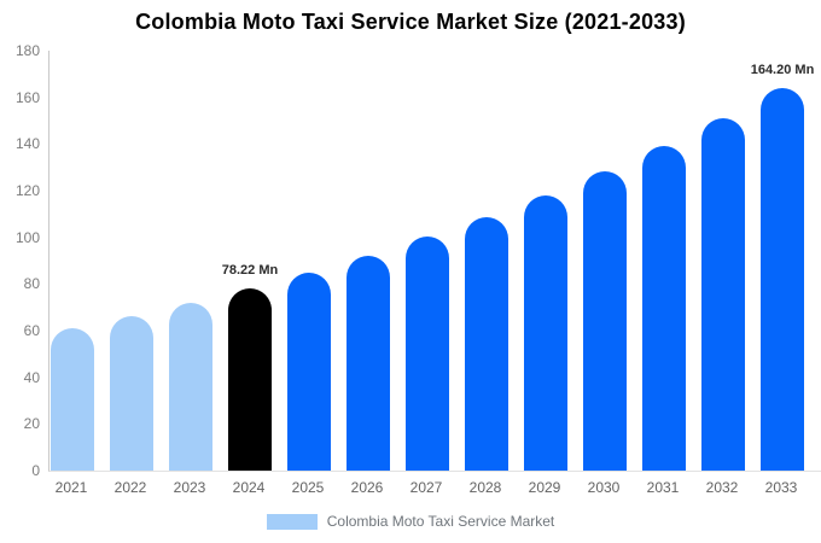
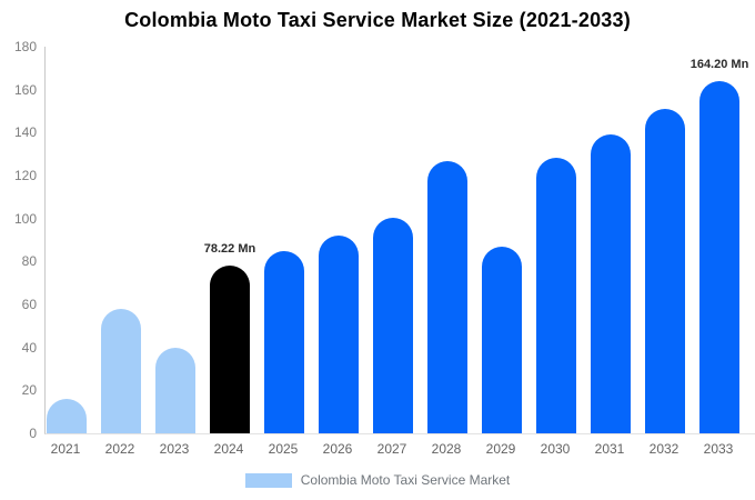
2021: 61 -> 16
2022: 66 -> 58
2023: 72 -> 40
2028: 109 -> 127
2029: 118 -> 87
